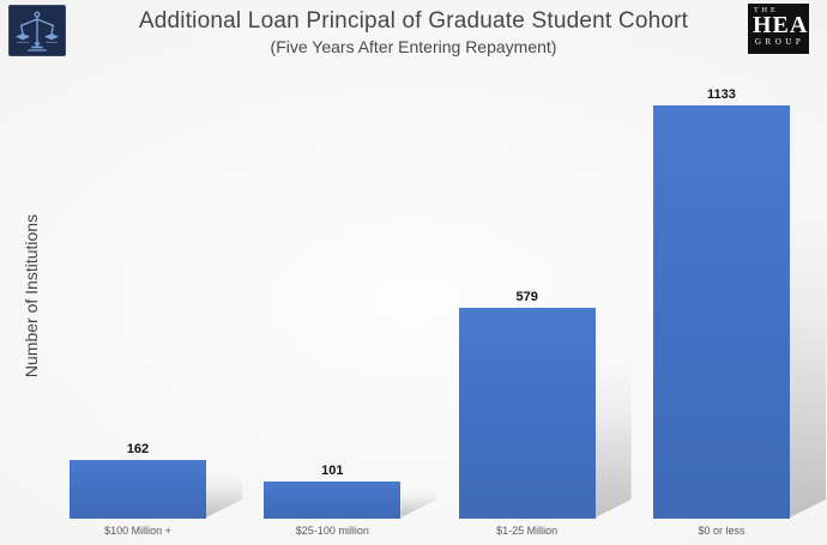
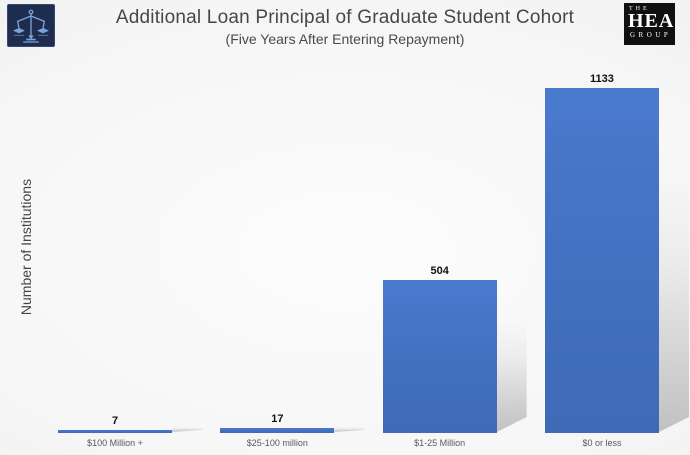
$100 Million +: 162 -> 7
$25-100 million: 101 -> 17
$1-25 Million: 579 -> 504
